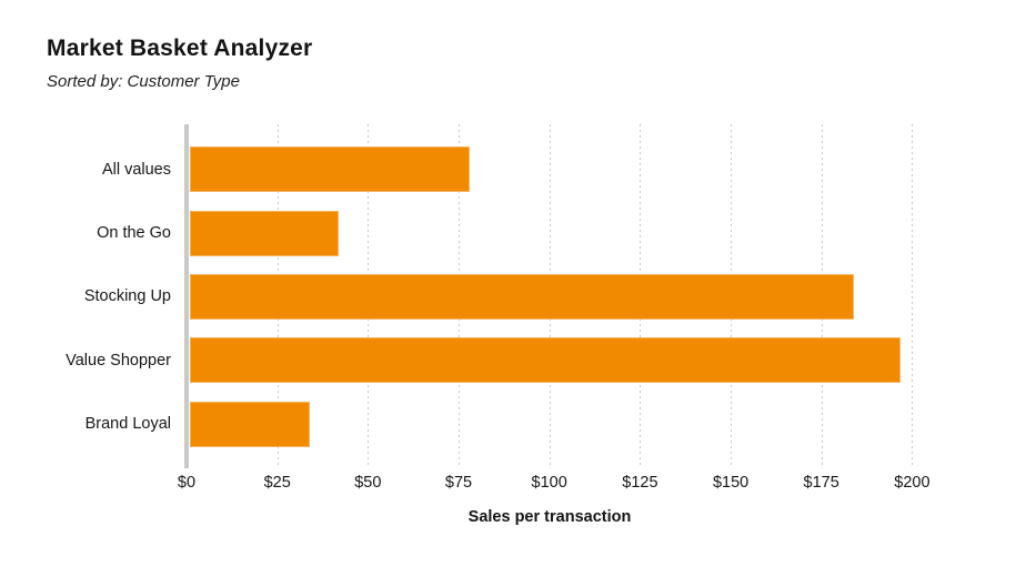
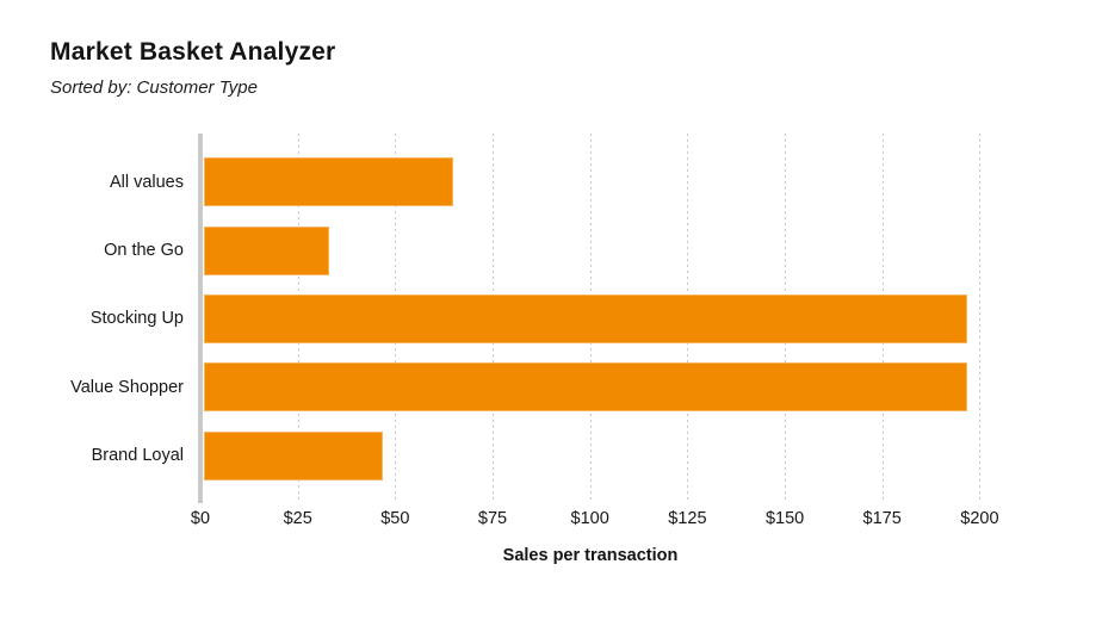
All values: $77 -> $64
On the Go: $41 -> $32
Stocking Up: $183 -> $196
Brand Loyal: $33 -> $46
